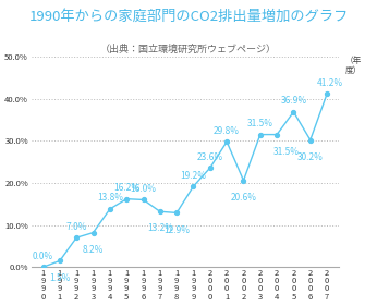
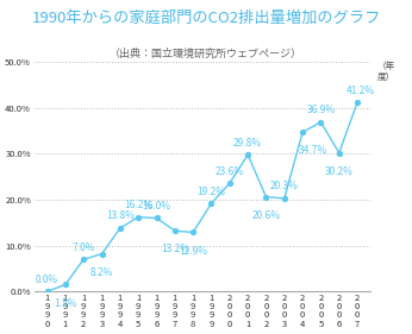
2 0 0 3: 31.5% -> 20.3%
2 0 0 4: 31.5% -> 34.7%
